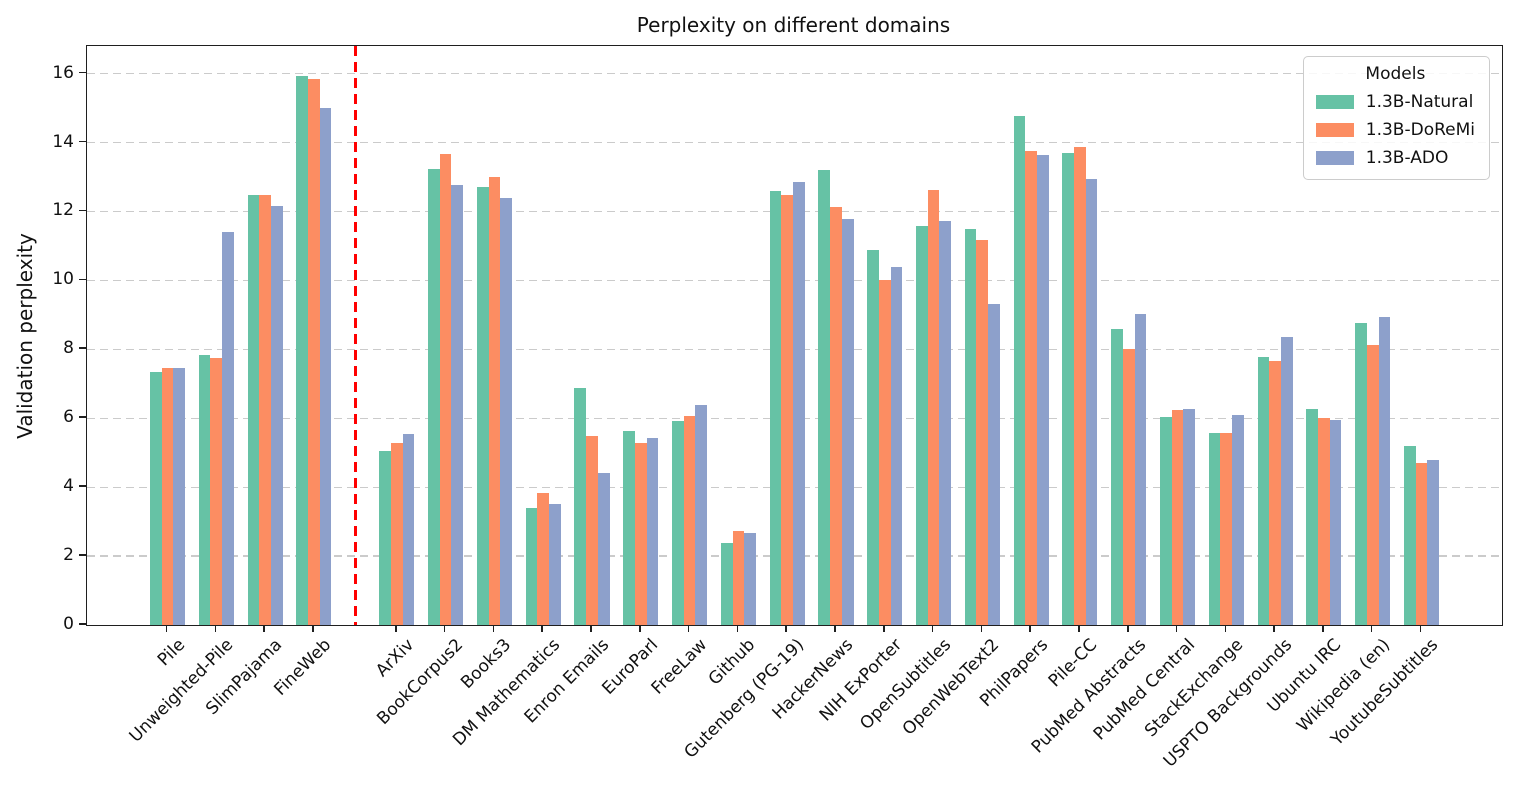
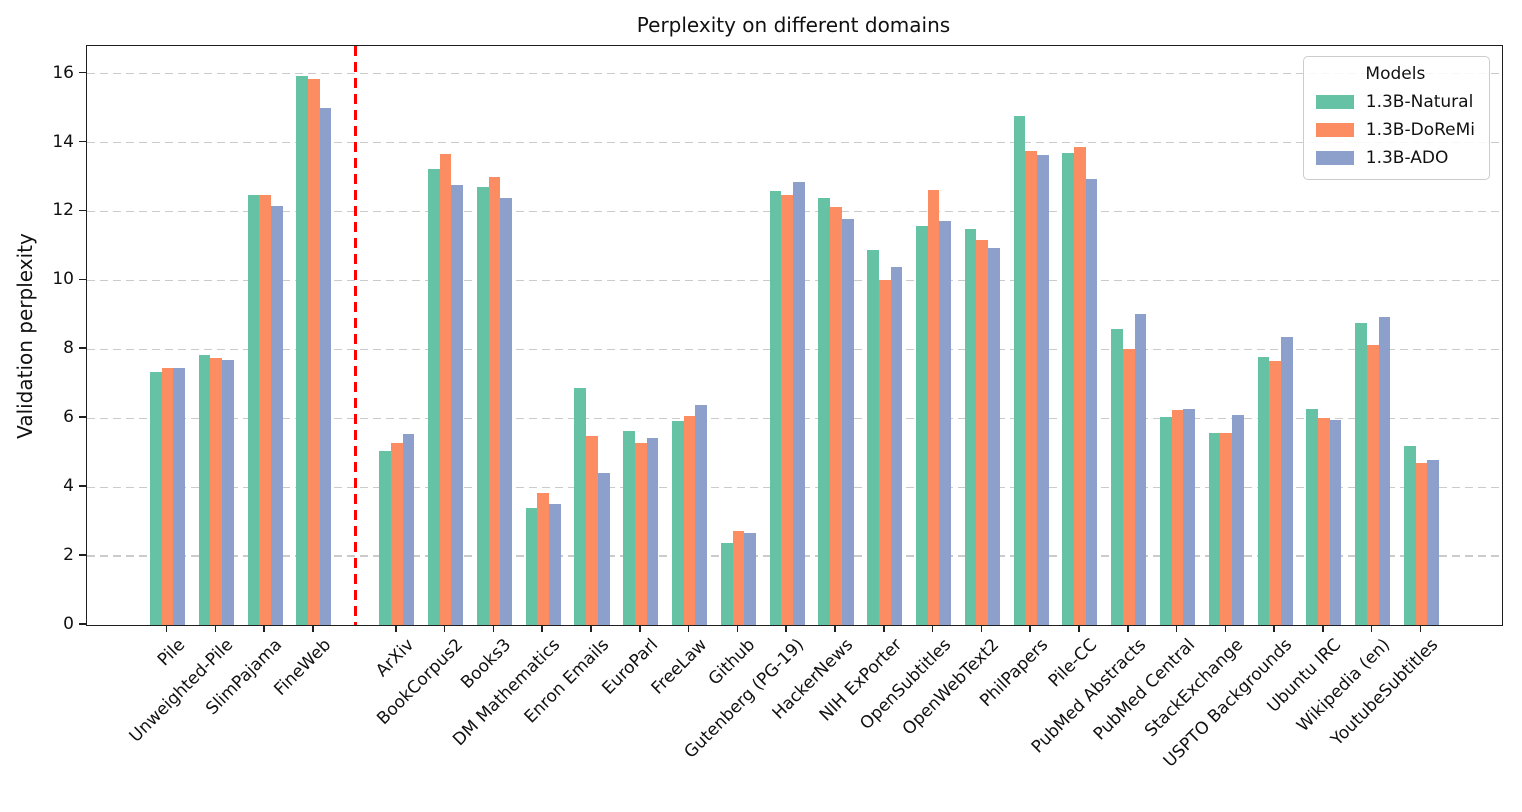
1.3B-ADO/Unweighted-Pile: 11.4 -> 7.7
1.3B-Natural/HackerNews: 13.2 -> 12.4
1.3B-ADO/OpenWebText2: 9.3 -> 10.9
